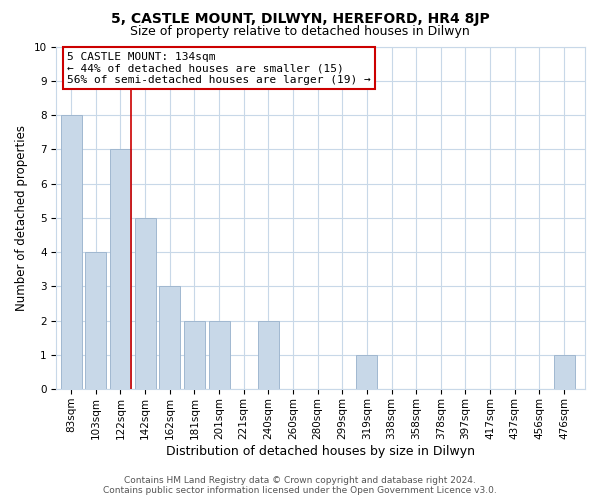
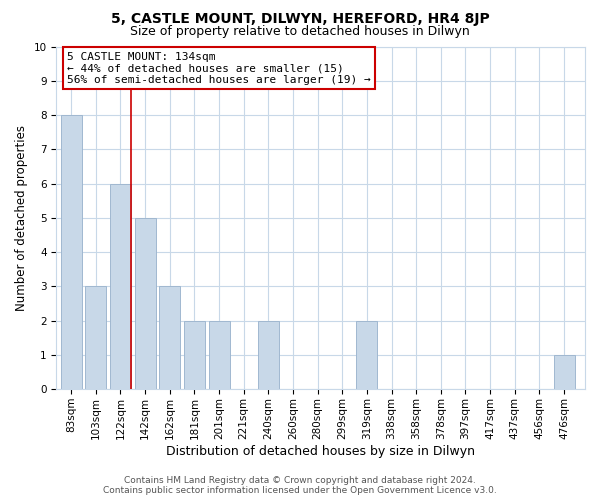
103sqm: 4 -> 3
122sqm: 7 -> 6
319sqm: 1 -> 2
